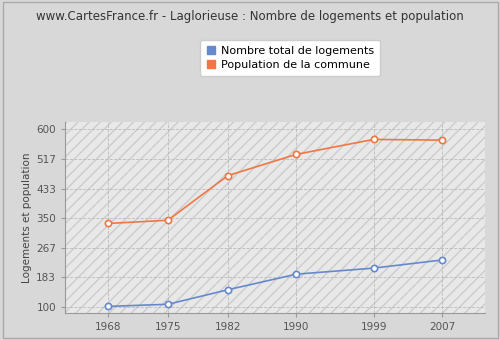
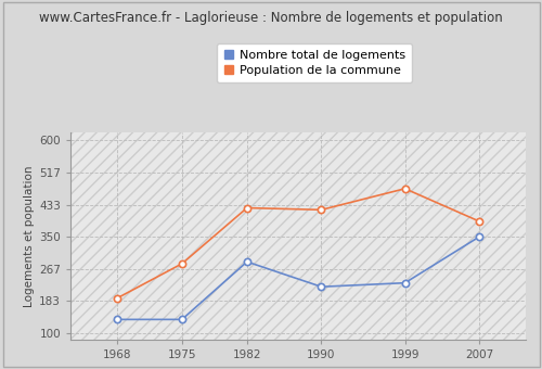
Nombre total de logements/1968: 101 -> 135
Population de la commune/1968: 335 -> 190
Nombre total de logements/1975: 107 -> 135
Population de la commune/1975: 344 -> 280
Nombre total de logements/1982: 148 -> 285
Population de la commune/1982: 470 -> 425
Nombre total de logements/1990: 192 -> 220
Population de la commune/1990: 530 -> 420
Nombre total de logements/1999: 209 -> 230
Population de la commune/1999: 572 -> 475
Nombre total de logements/2007: 232 -> 350
Population de la commune/2007: 570 -> 390
